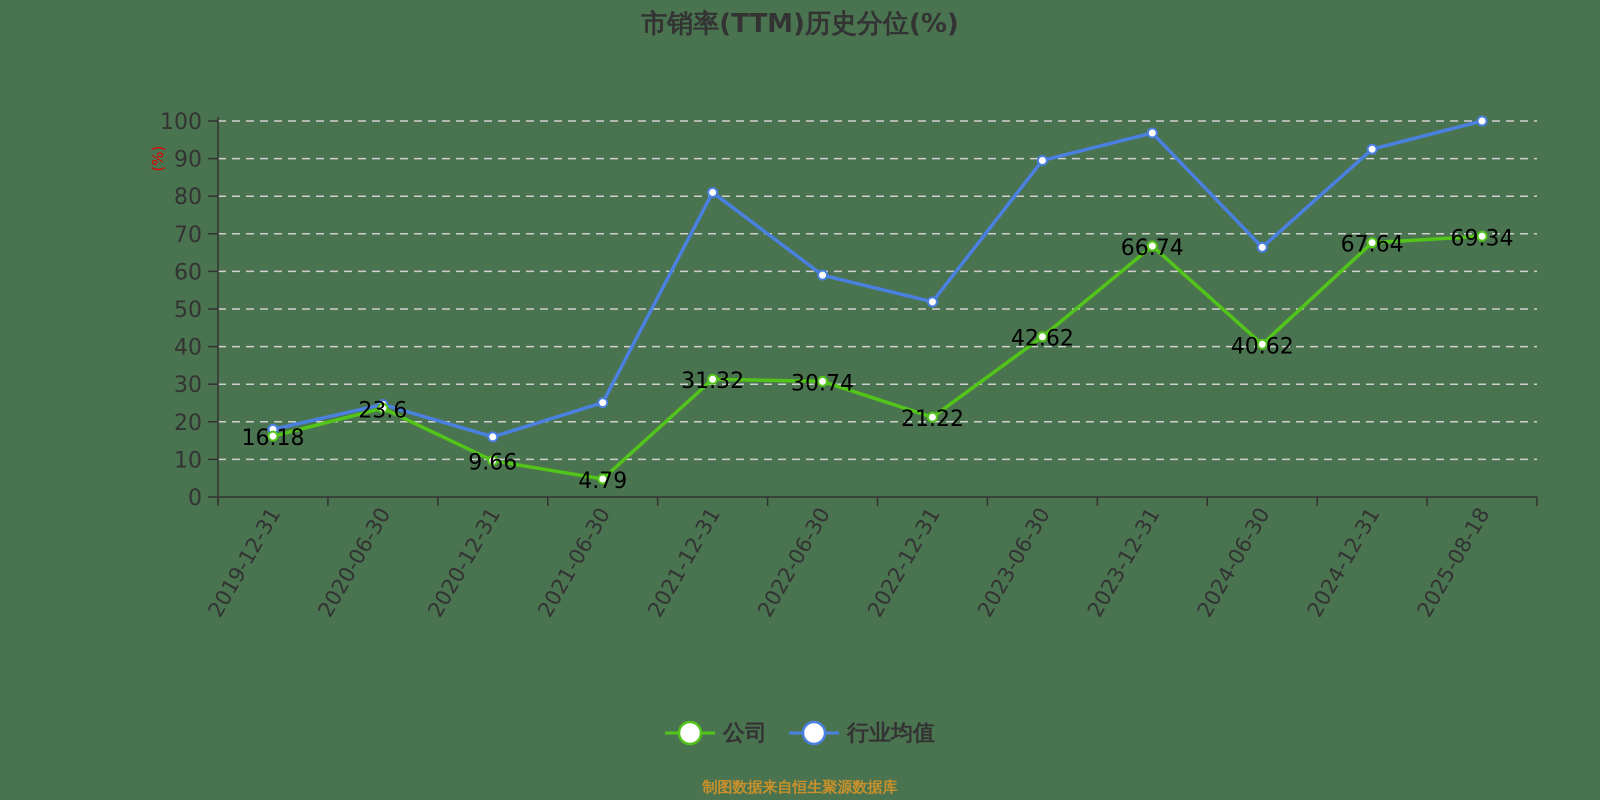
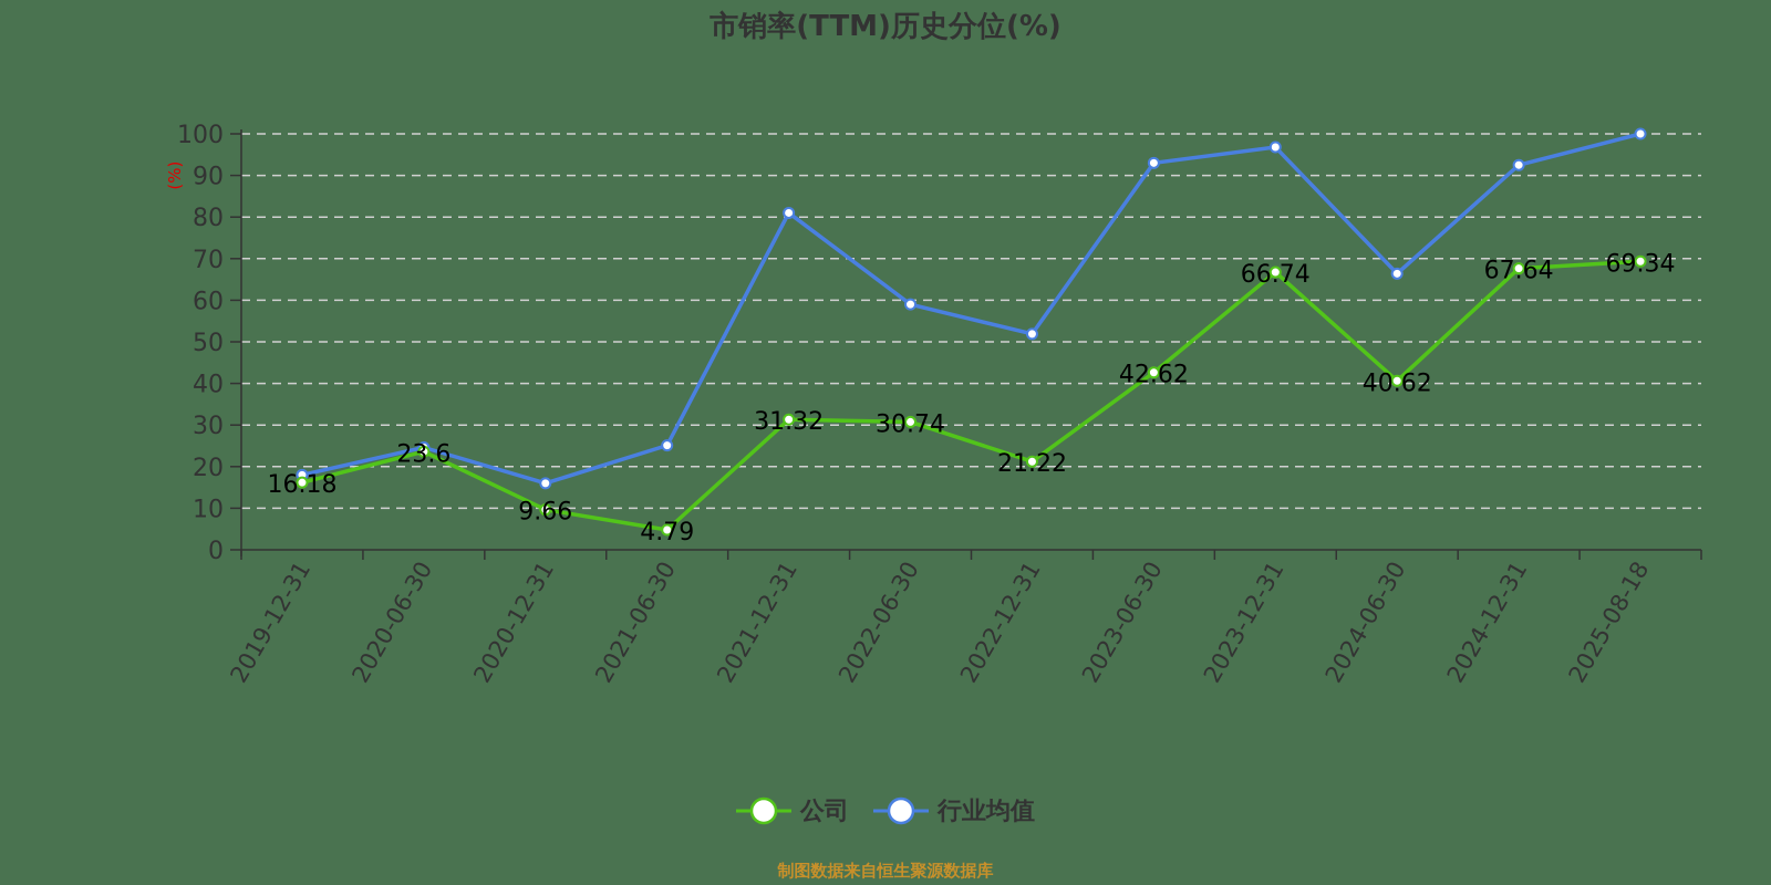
行业均值/2023-06-30: 90 -> 93
